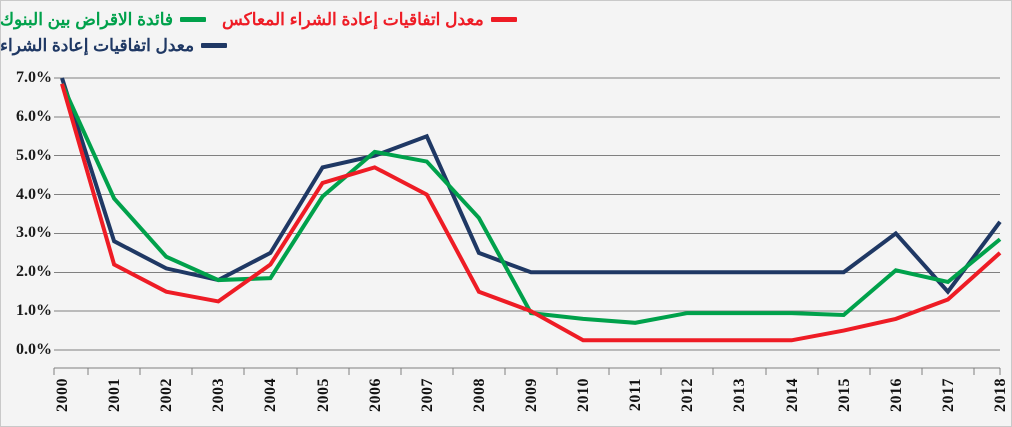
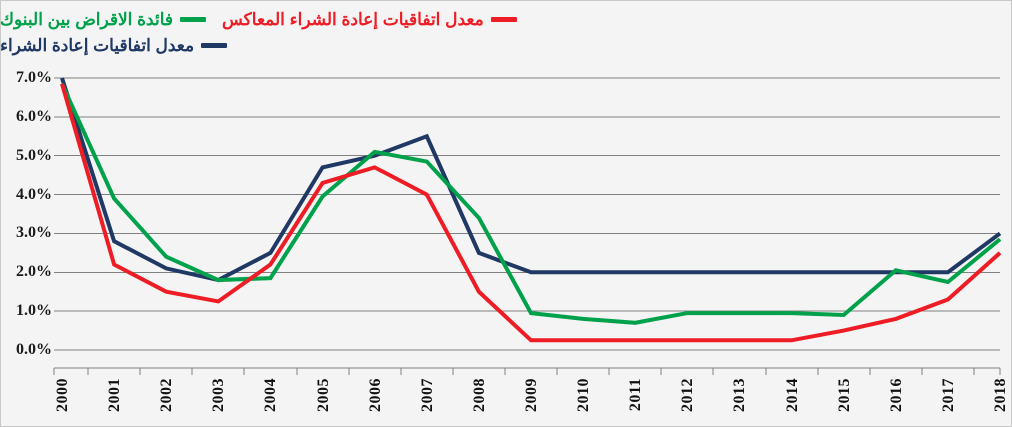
معدل اتفاقيات إعادة الشراء المعاكس/2009: 1.0% -> 0.2%
معدل اتفاقيات إعادة الشراء/2016: 3.0% -> 2.0%
معدل اتفاقيات إعادة الشراء/2017: 1.5% -> 2.0%
معدل اتفاقيات إعادة الشراء/2018: 3.3% -> 3.0%
